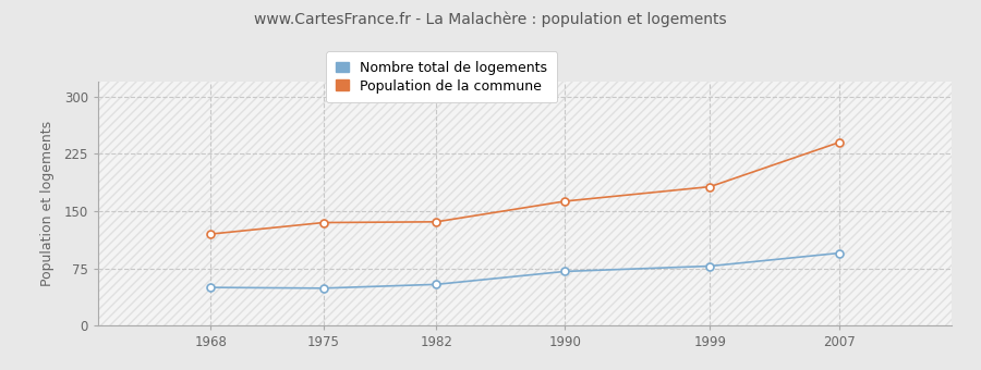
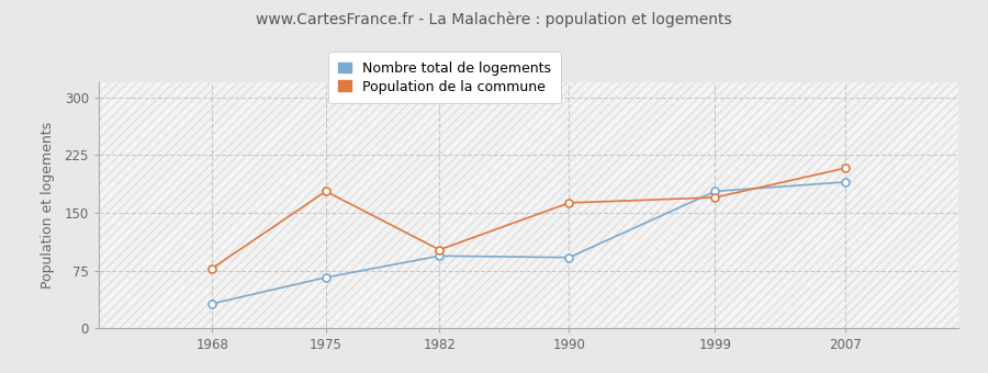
Nombre total de logements/1968: 50 -> 32
Population de la commune/1968: 120 -> 78
Nombre total de logements/1975: 49 -> 66
Population de la commune/1975: 135 -> 178
Nombre total de logements/1982: 54 -> 94
Population de la commune/1982: 136 -> 102
Nombre total de logements/1990: 71 -> 92
Nombre total de logements/1999: 78 -> 178
Population de la commune/1999: 182 -> 170
Nombre total de logements/2007: 95 -> 190
Population de la commune/2007: 240 -> 208
